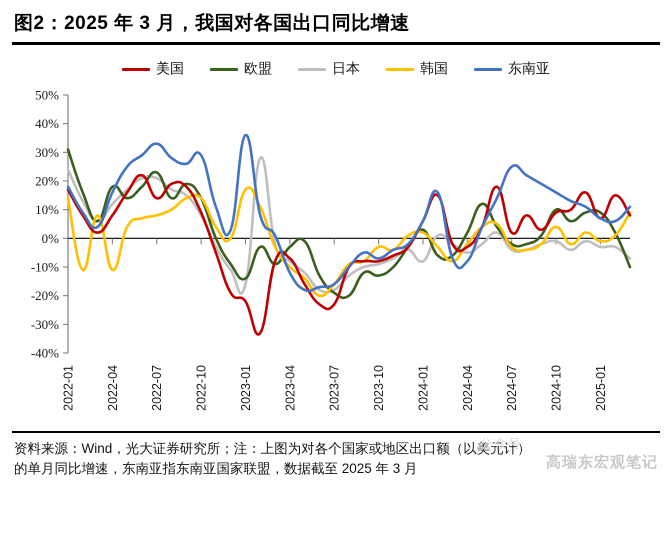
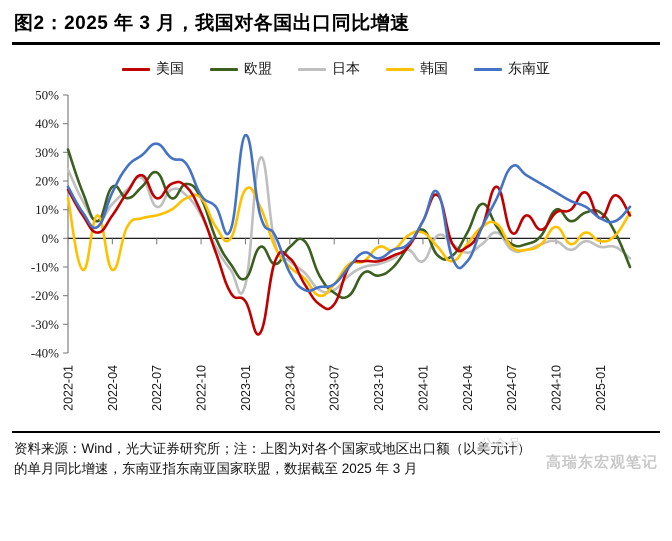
日本/2022-07: 21% -> 11%
东南亚/2022-10: 29% -> 15%
